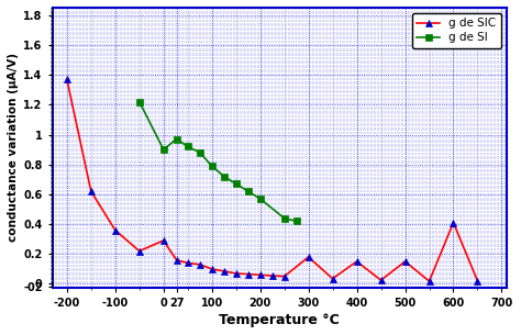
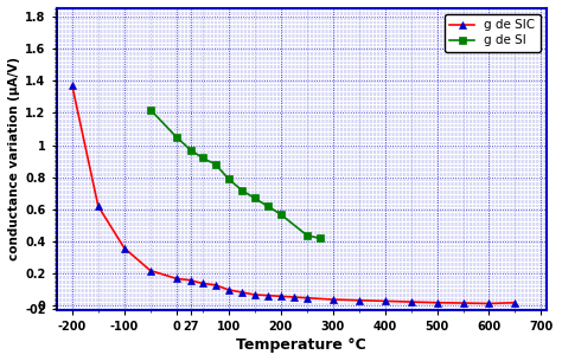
g de SIC/0: 0.29 -> 0.17
g de SI/0: 0.90 -> 1.05
g de SIC/300: 0.18 -> 0.04
g de SIC/400: 0.15 -> 0.03
g de SIC/500: 0.15 -> 0.02
g de SIC/600: 0.41 -> 0.01
